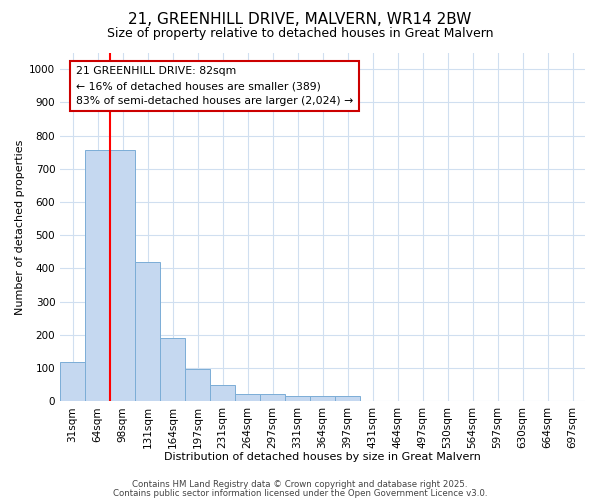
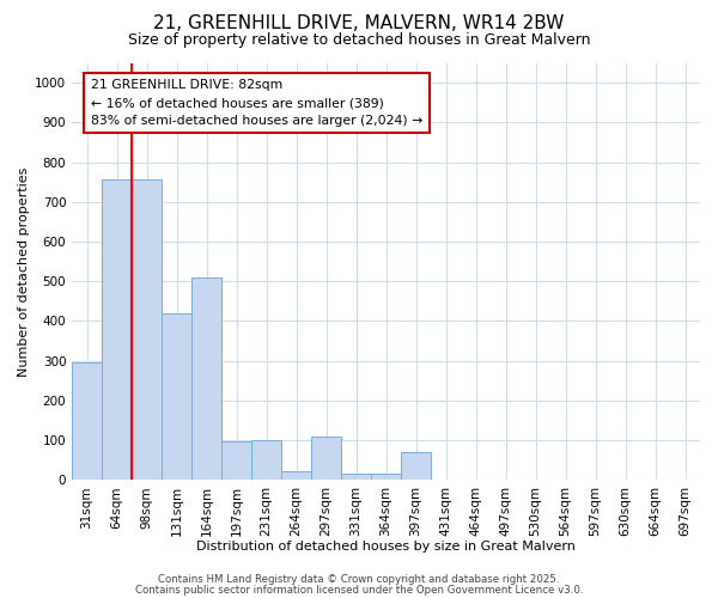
31sqm: 117 -> 295
164sqm: 190 -> 510
231sqm: 48 -> 100
297sqm: 22 -> 110
397sqm: 15 -> 70
